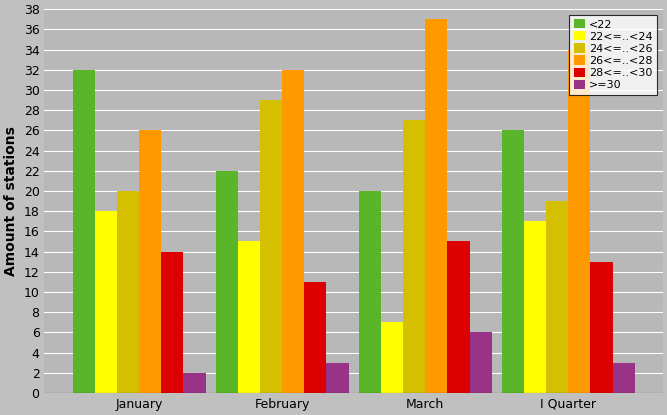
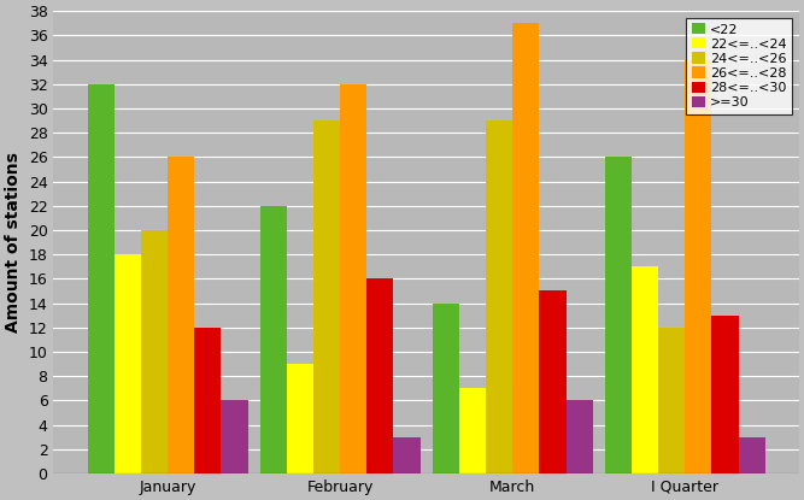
28<=..<30/January: 14 -> 12
>=30/January: 2 -> 6
22<=..<24/February: 15 -> 9
28<=..<30/February: 11 -> 16
<22/March: 20 -> 14
24<=..<26/March: 27 -> 29
24<=..<26/I Quarter: 19 -> 12
